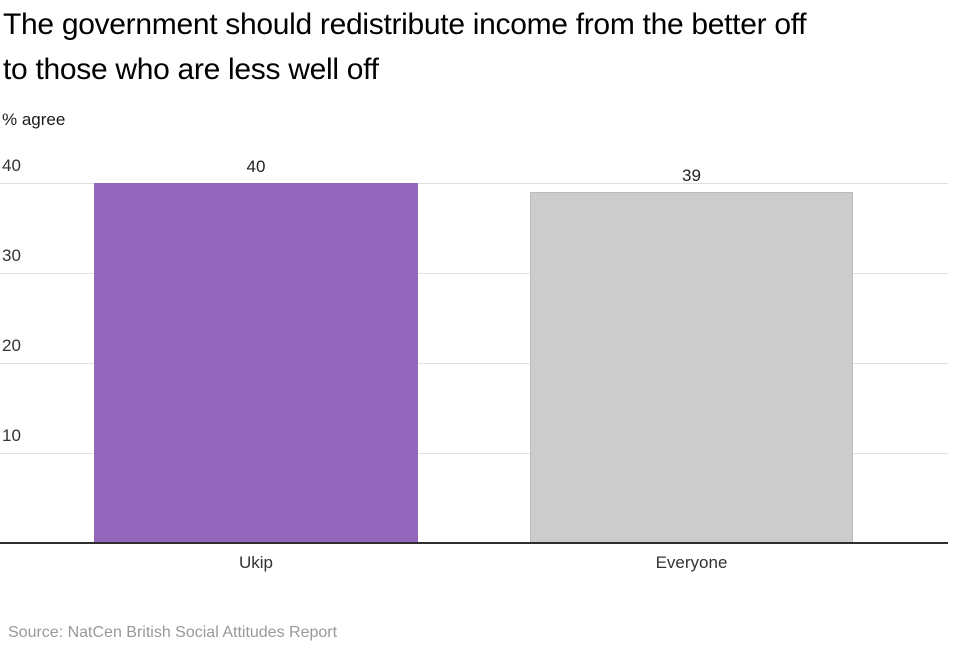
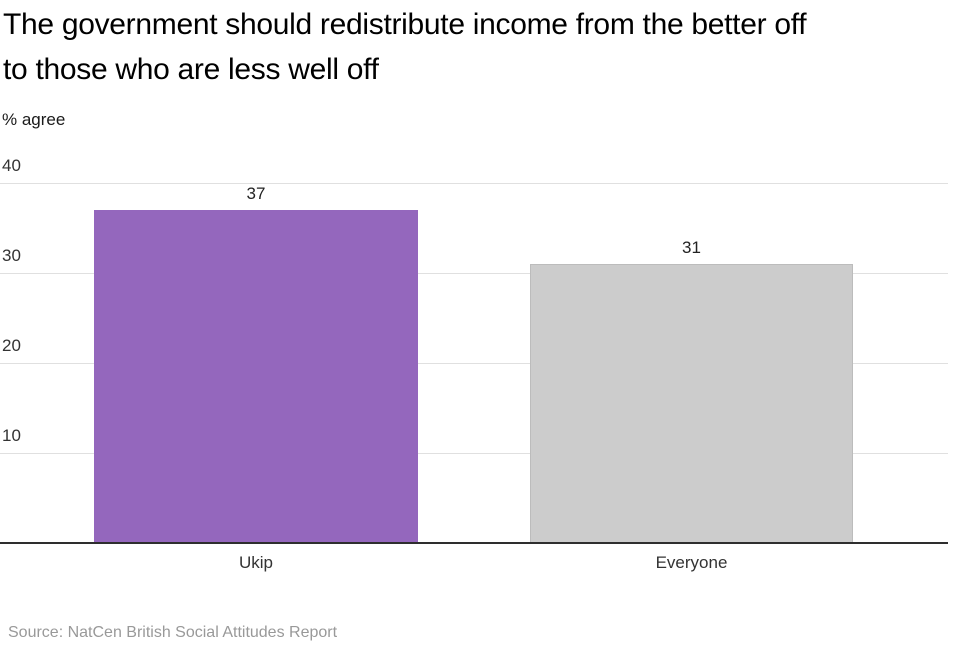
Ukip: 40 -> 37
Everyone: 39 -> 31
